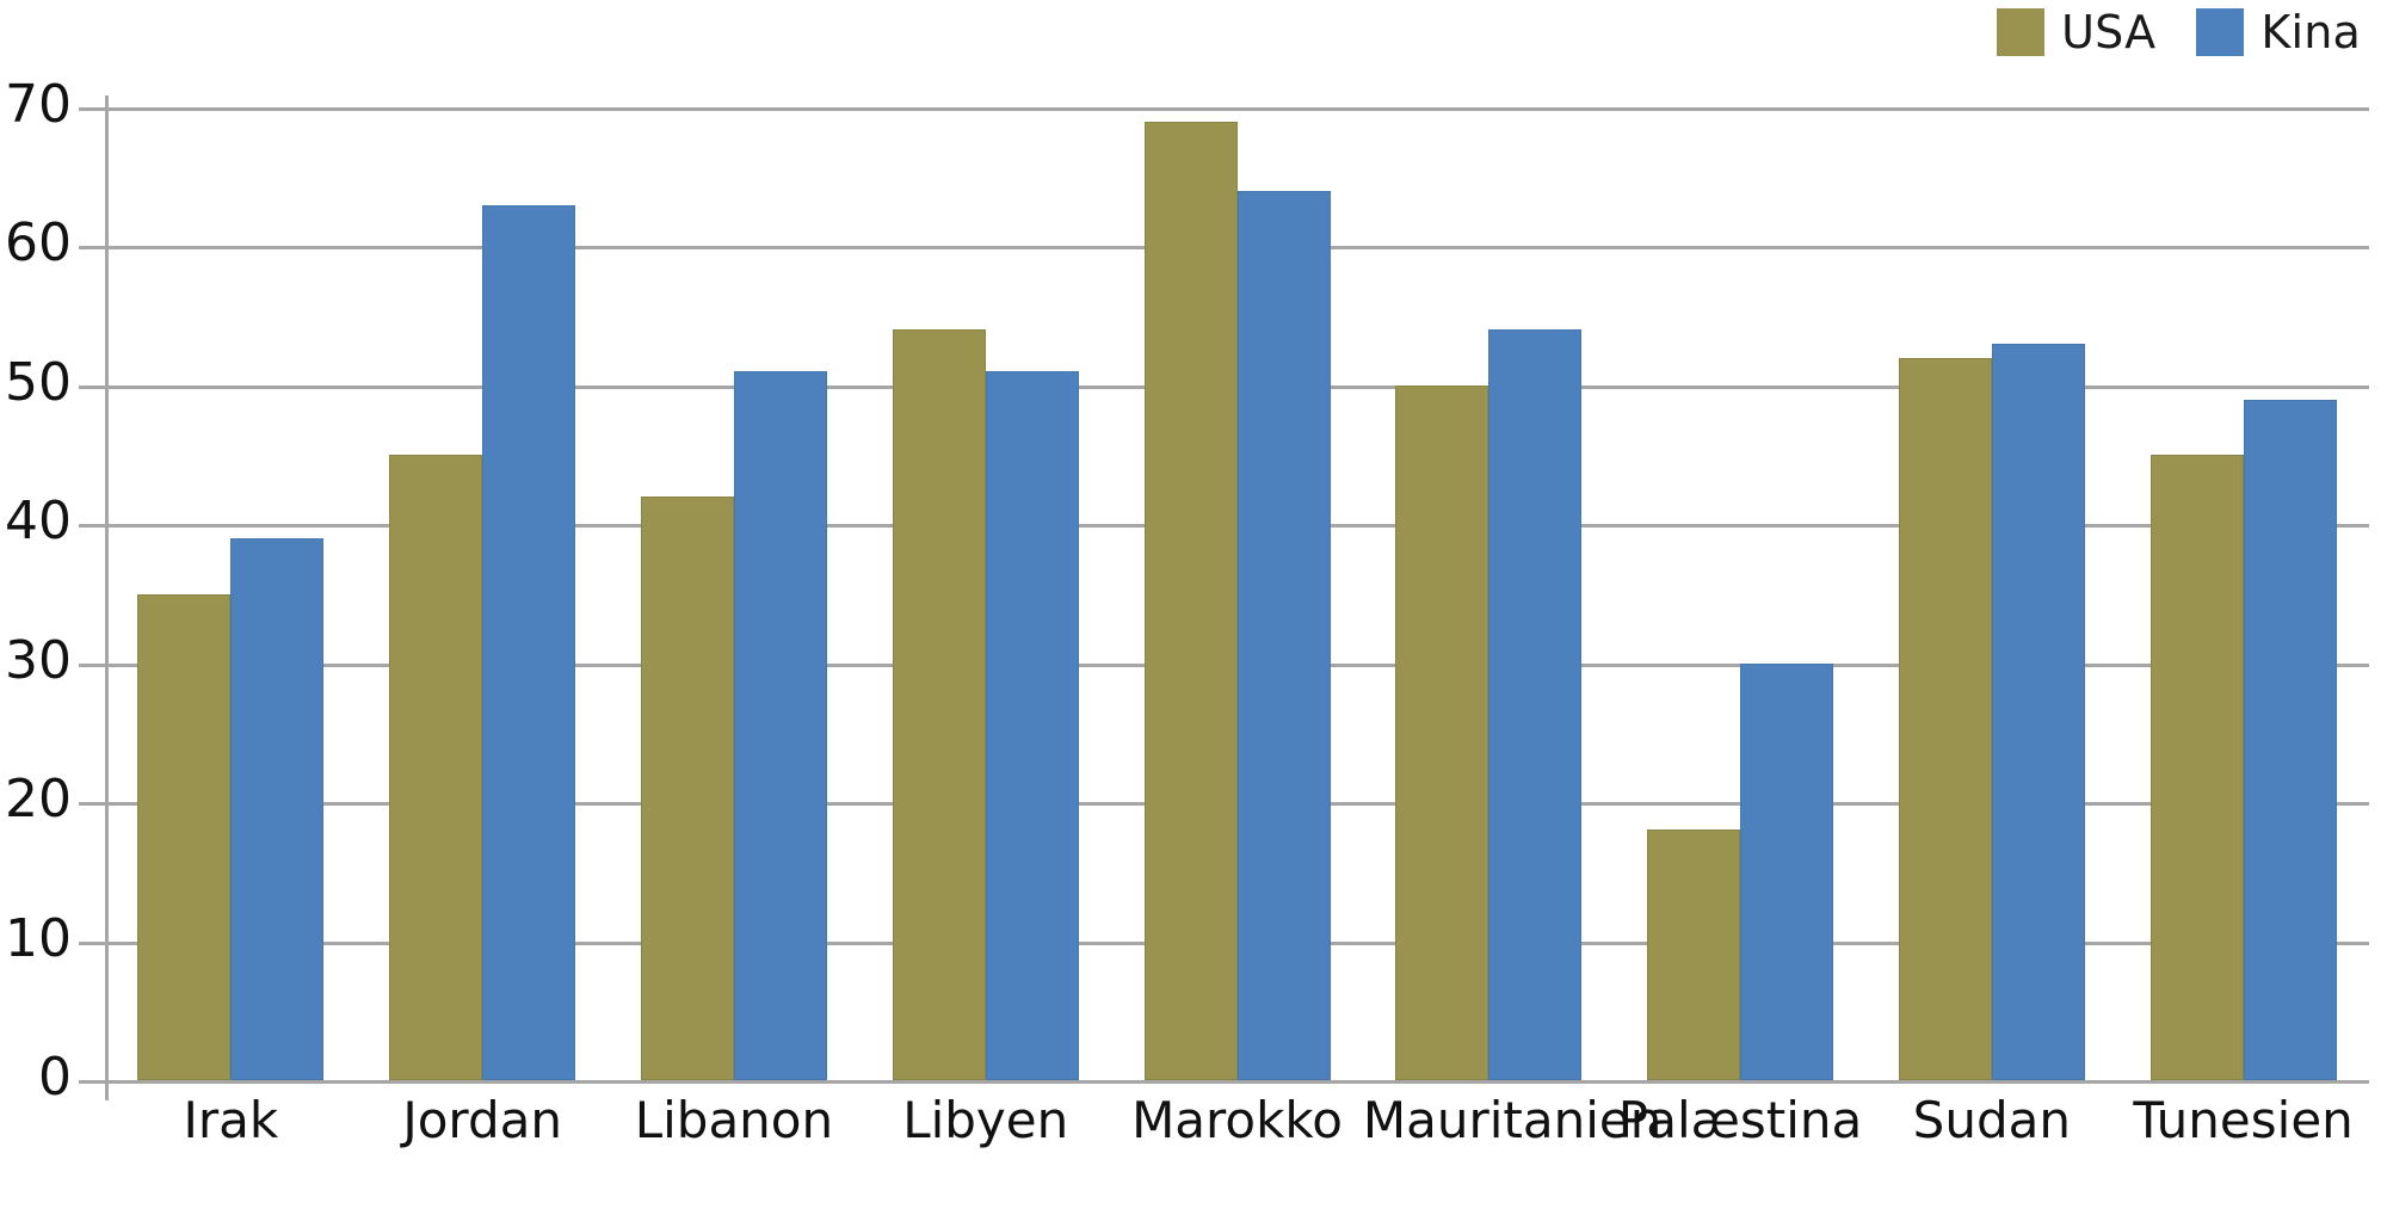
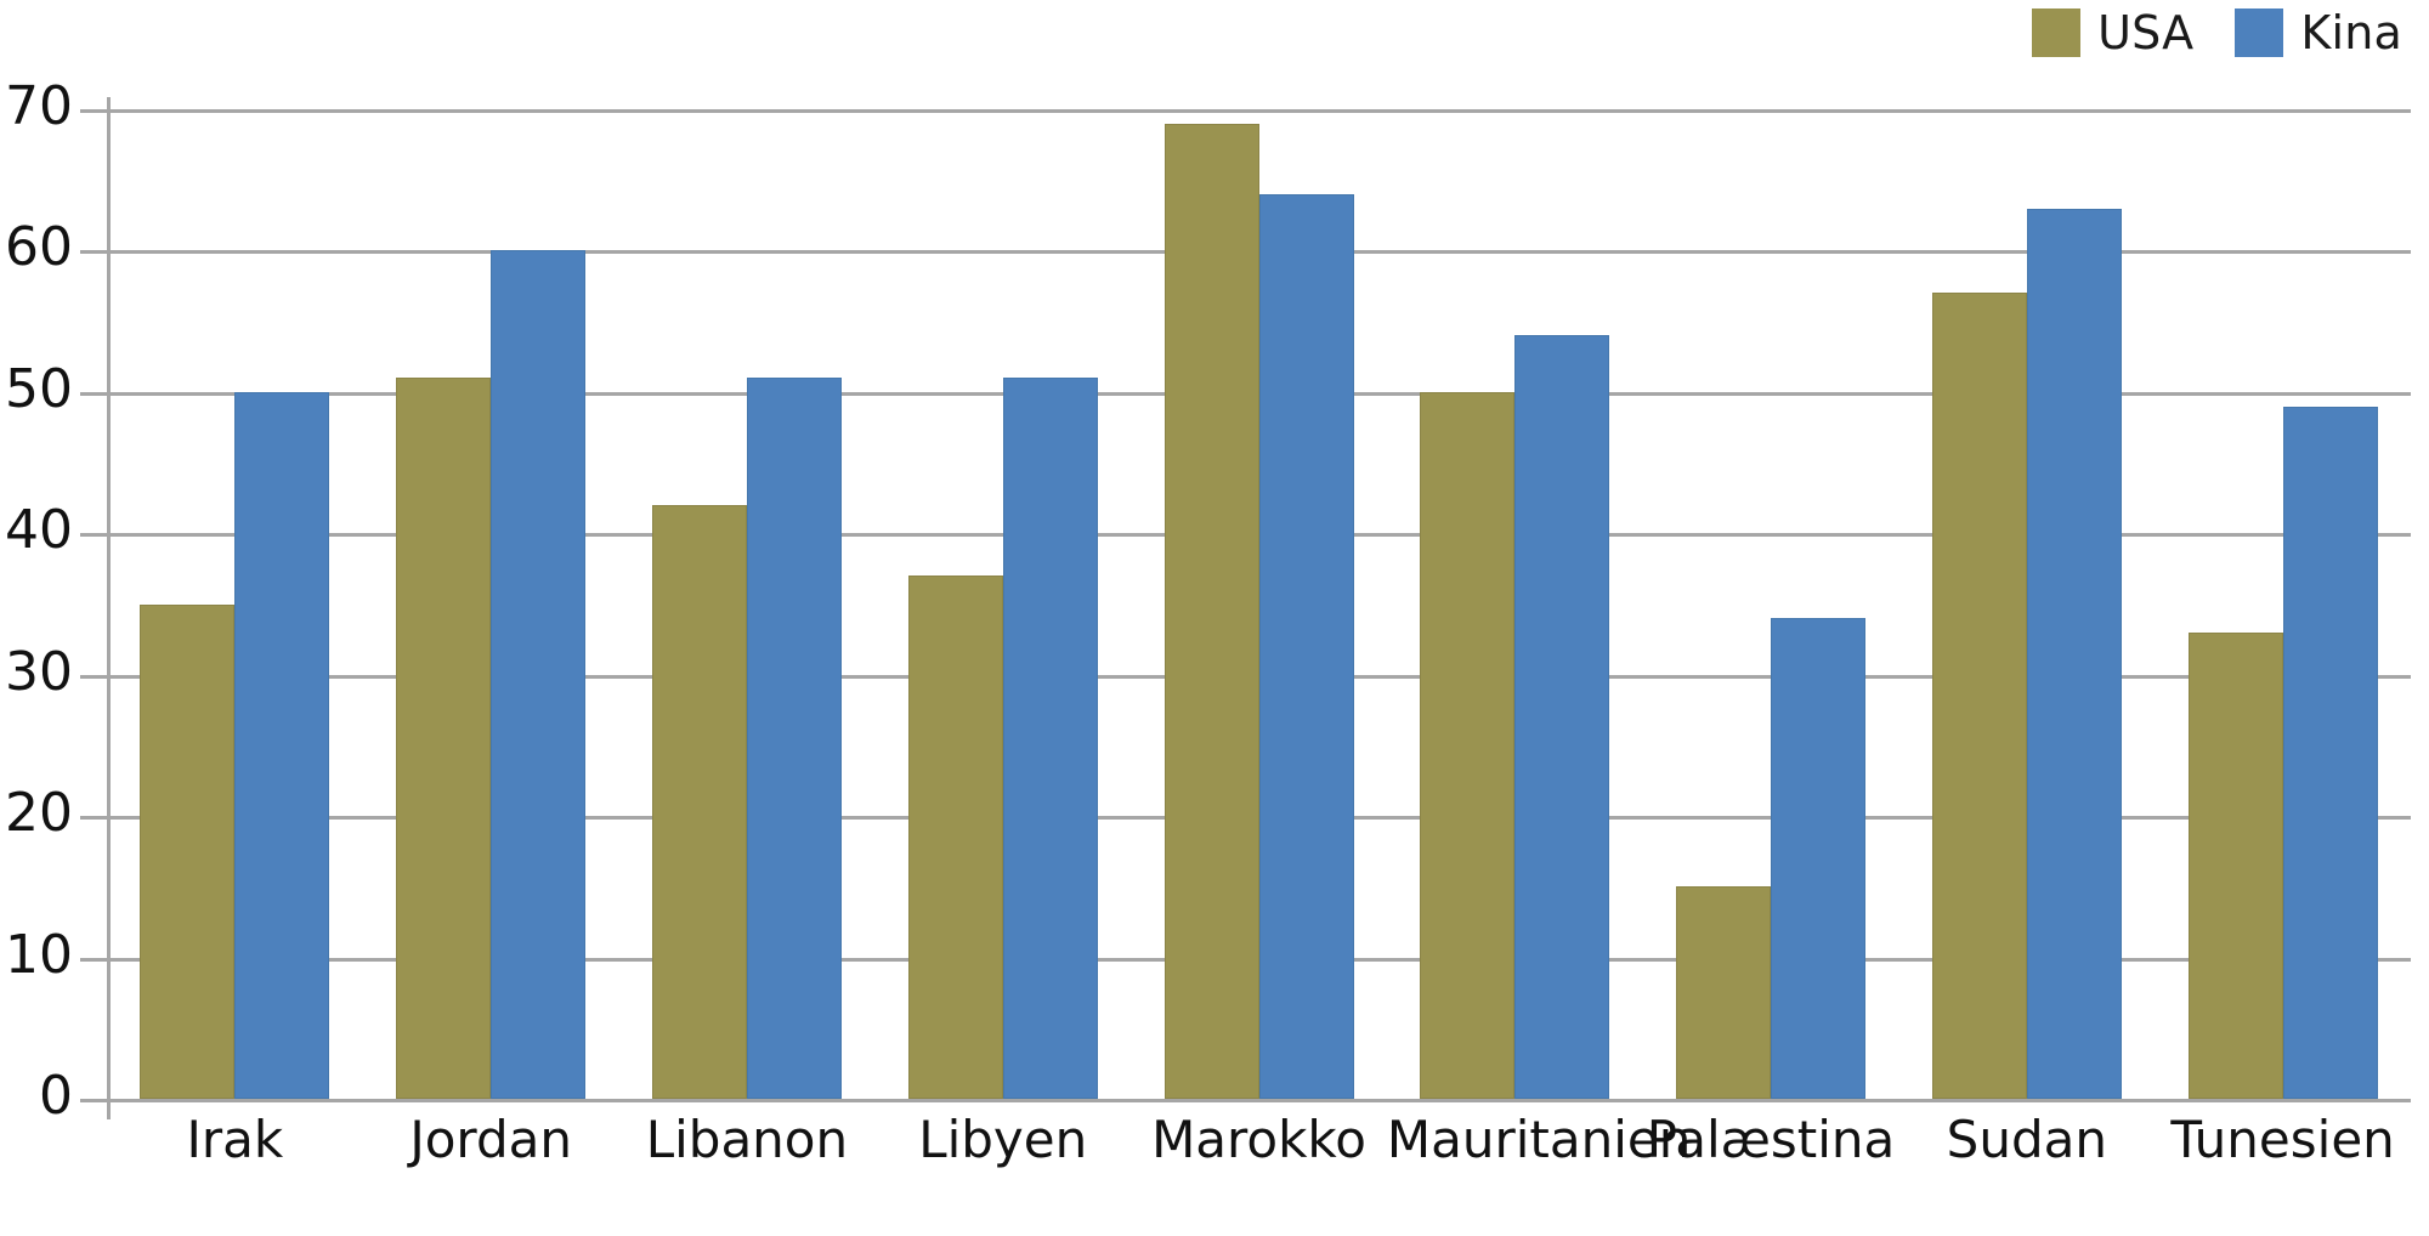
Kina/Irak: 39 -> 50
USA/Jordan: 45 -> 51
Kina/Jordan: 63 -> 60
USA/Libyen: 54 -> 37
USA/Palæstina: 18 -> 15
Kina/Palæstina: 30 -> 34
USA/Sudan: 52 -> 57
Kina/Sudan: 53 -> 63
USA/Tunesien: 45 -> 33
